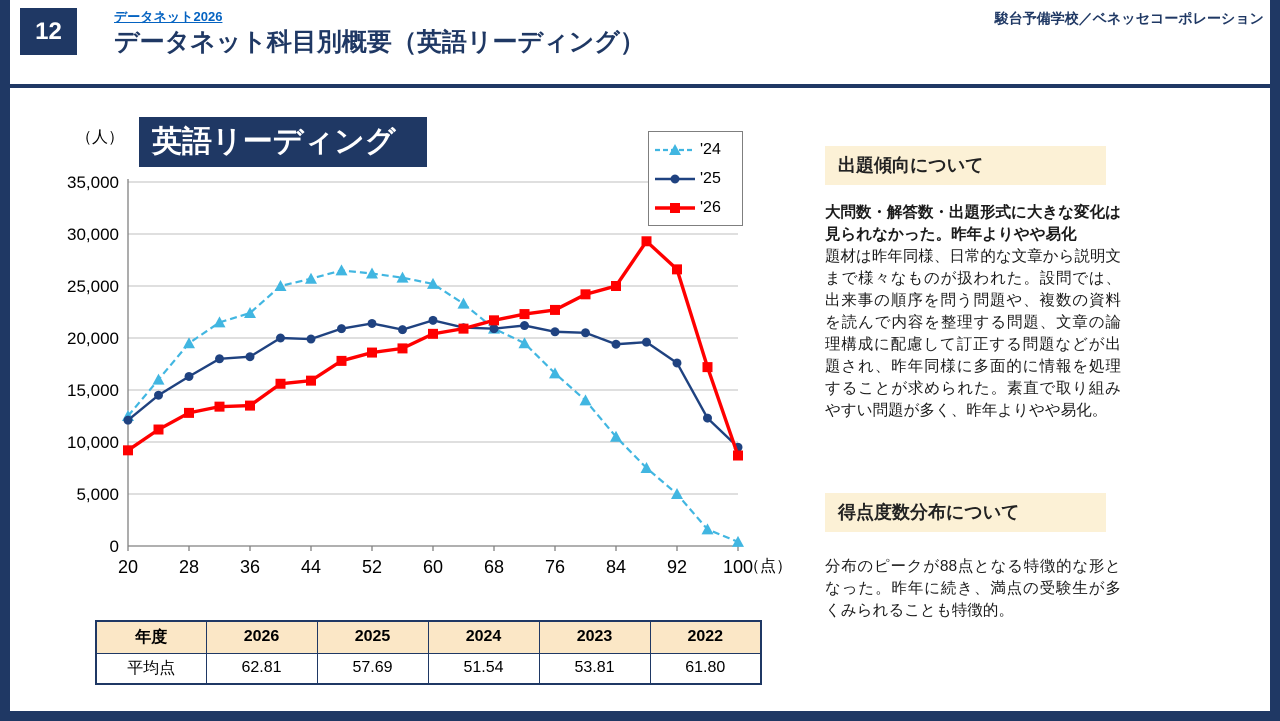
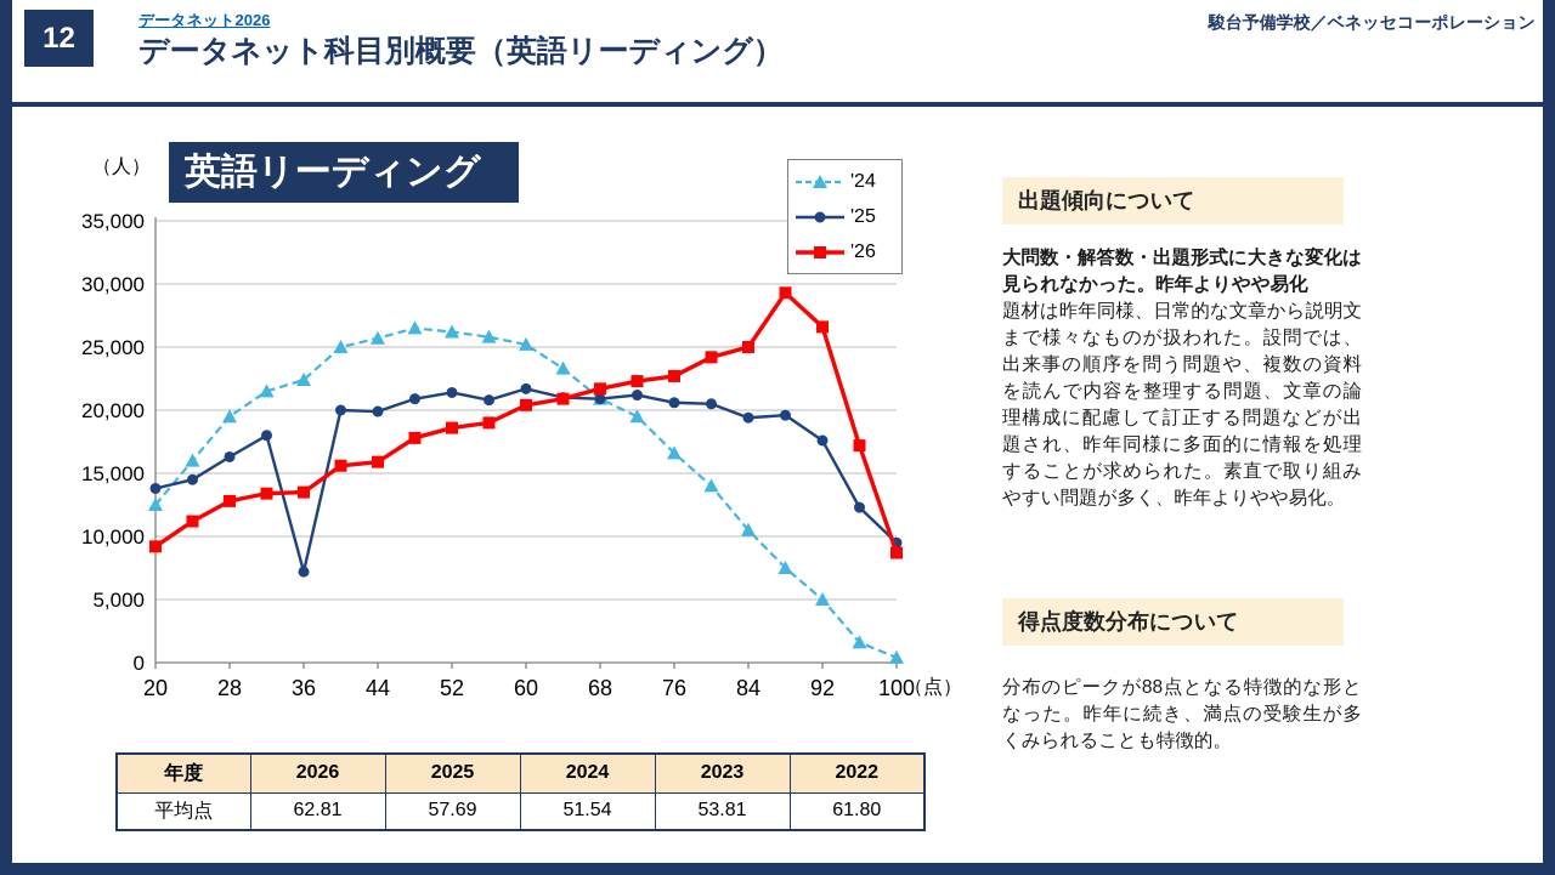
'25/20: 12100 -> 13800
'25/36: 18200 -> 7200
